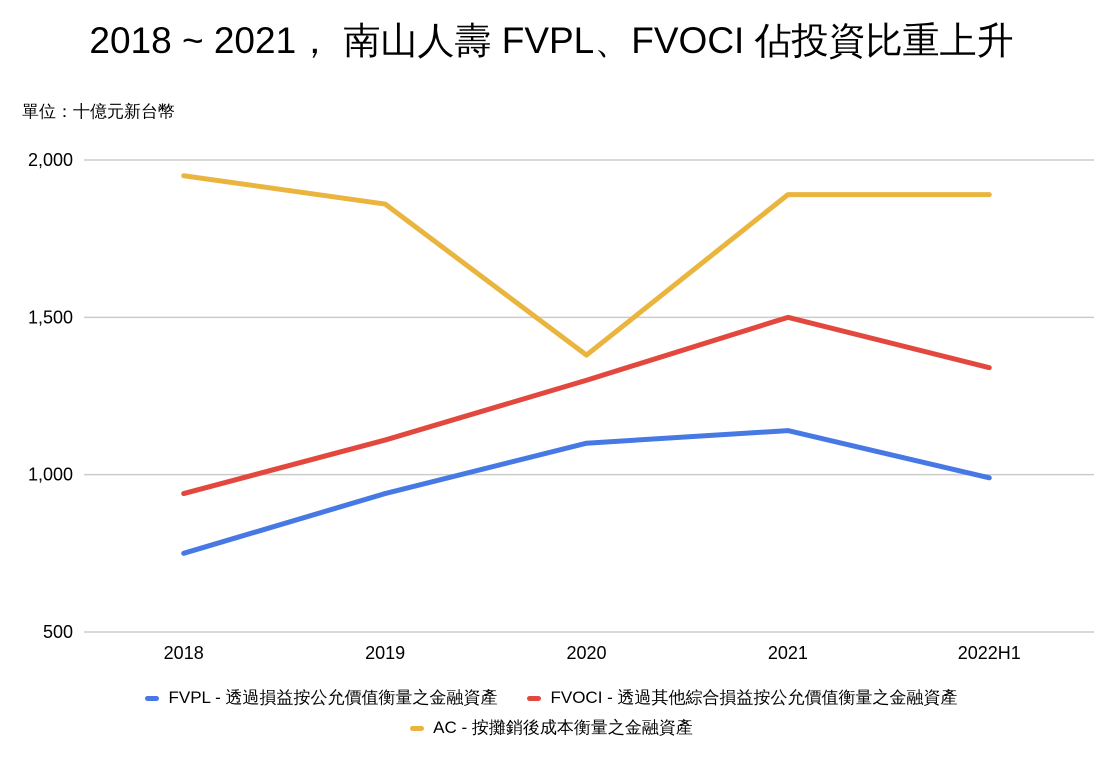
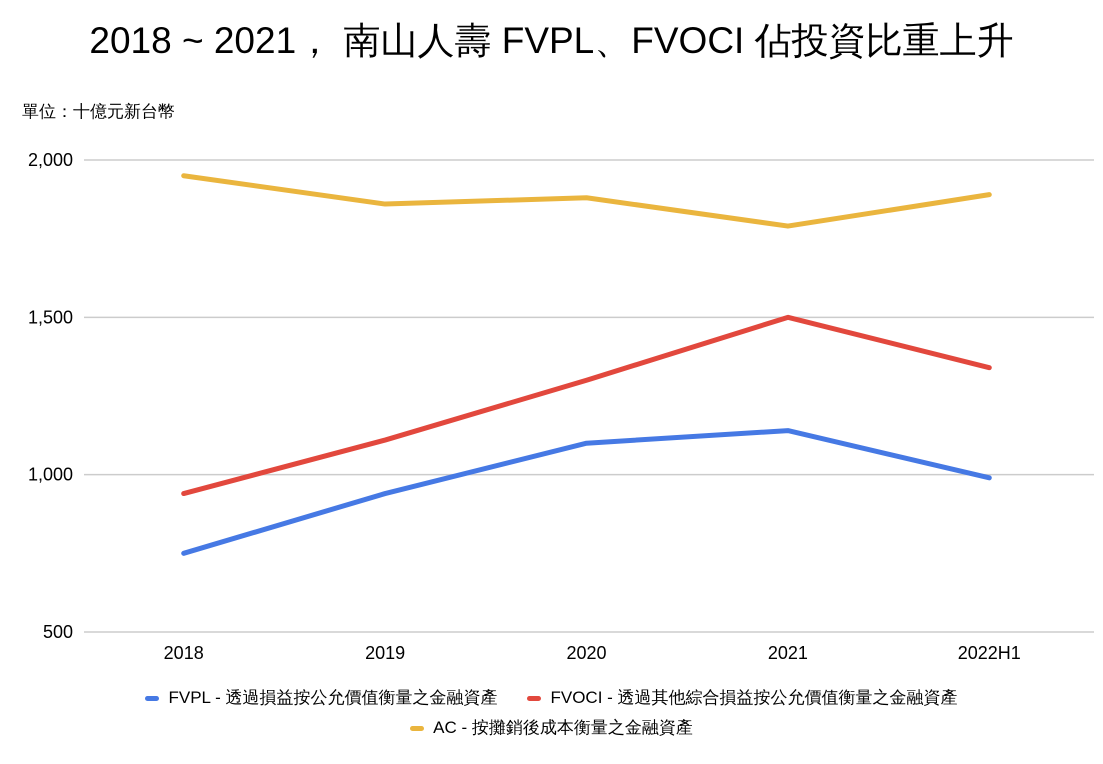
AC - 按攤銷後成本衡量之金融資產/2020: 1380 -> 1880
AC - 按攤銷後成本衡量之金融資產/2021: 1890 -> 1790
